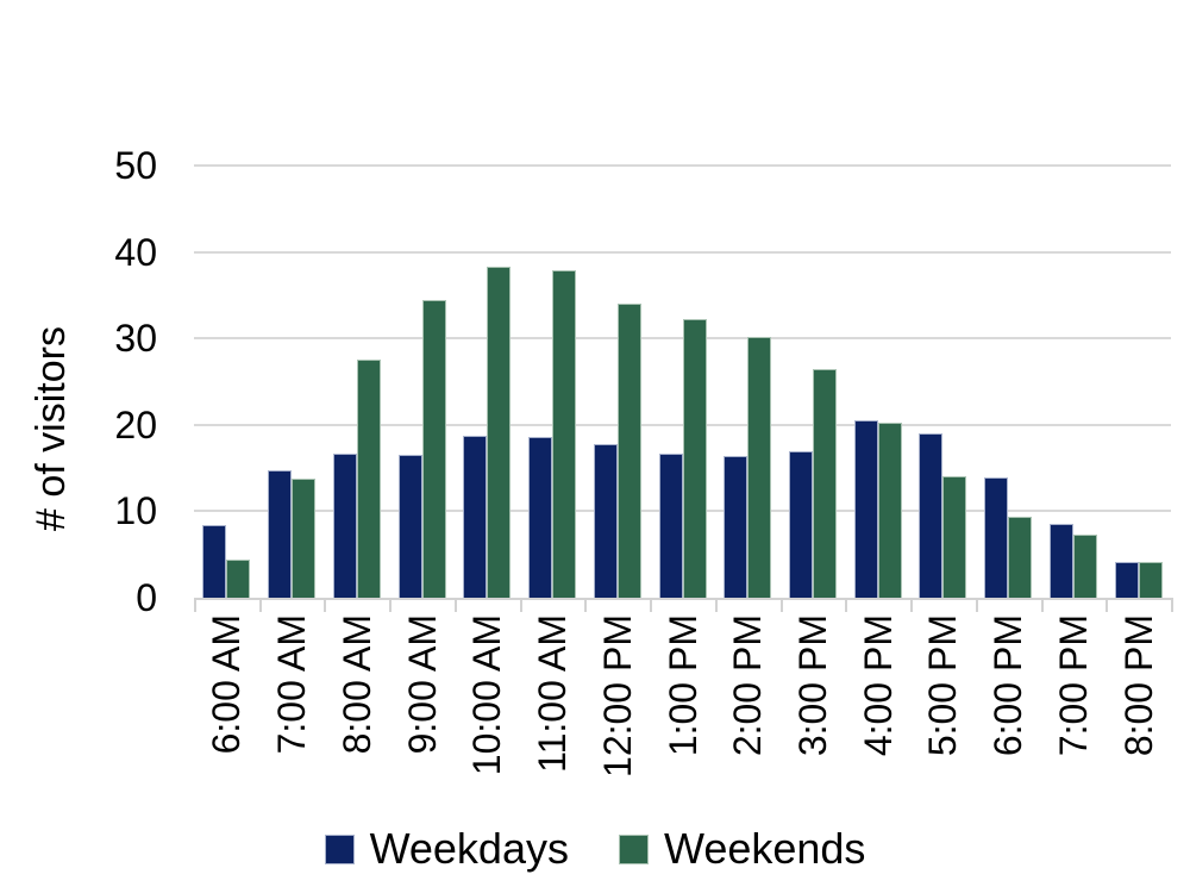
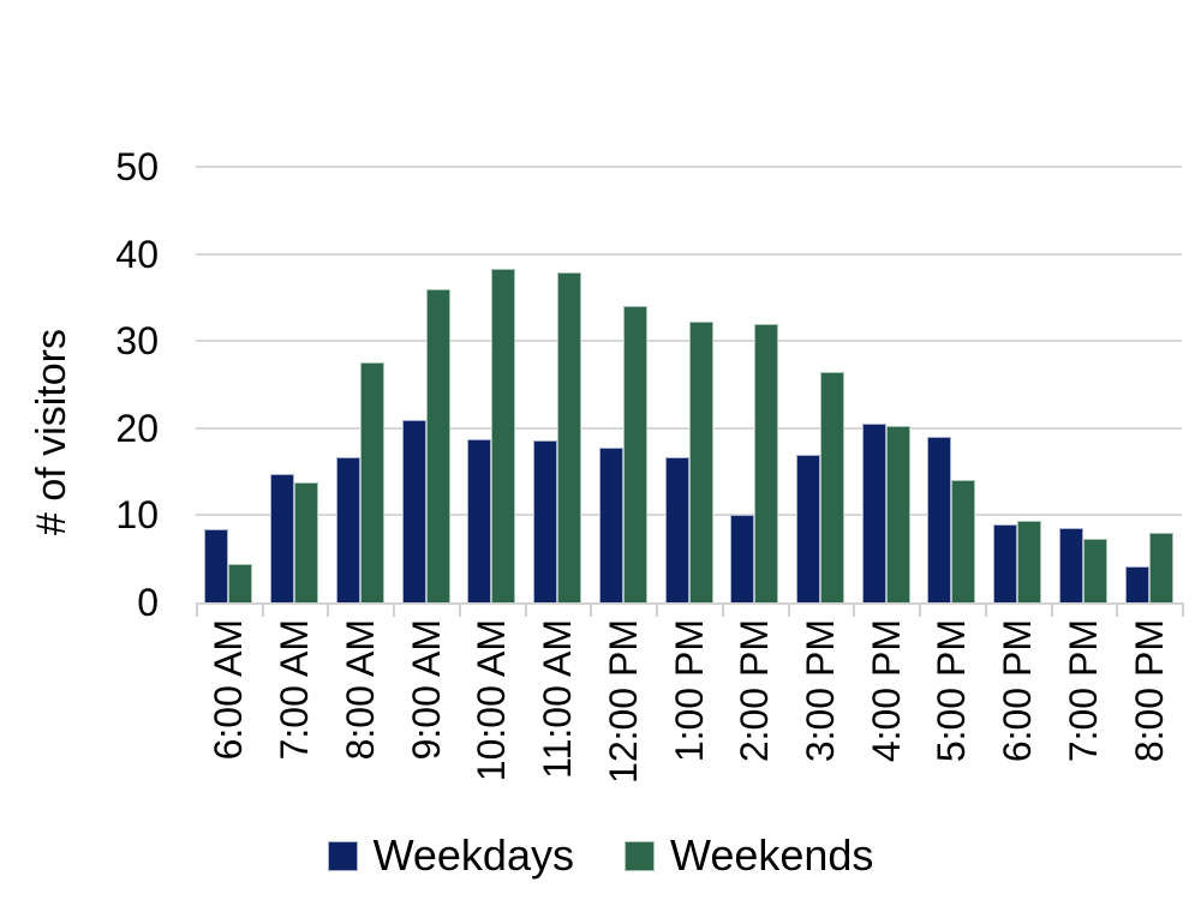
Weekdays/9:00 AM: 16 -> 21
Weekends/9:00 AM: 34 -> 36
Weekdays/2:00 PM: 16 -> 10
Weekends/2:00 PM: 30 -> 32
Weekdays/6:00 PM: 14 -> 9
Weekends/8:00 PM: 4 -> 8
